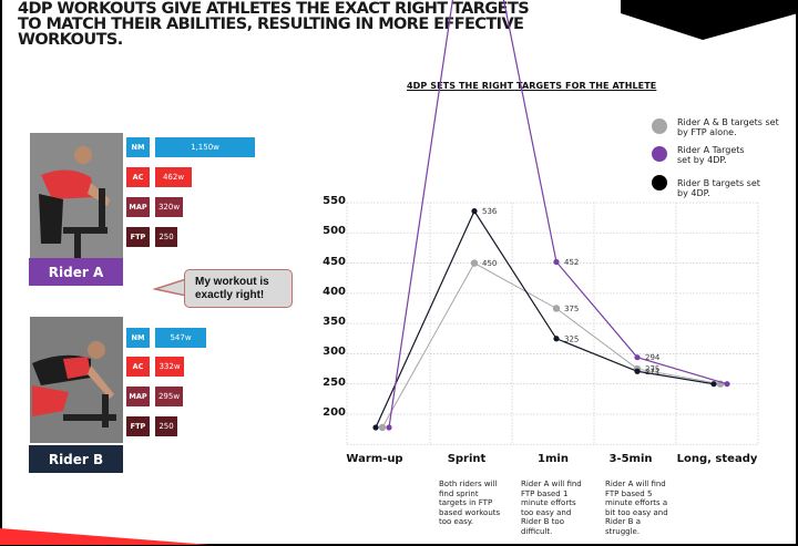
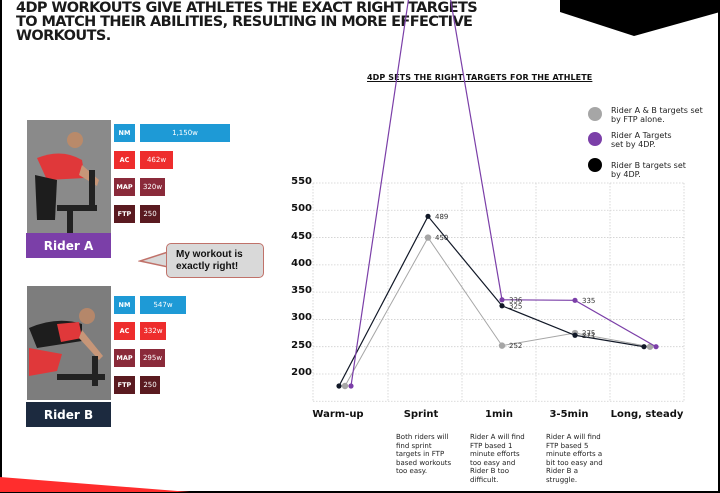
Rider B targets set by 4DP./Sprint: 536 -> 489
Rider A & B targets set by FTP alone./1min: 375 -> 252
Rider A Targets set by 4DP./1min: 452 -> 336
Rider A Targets set by 4DP./3-5min: 294 -> 335
